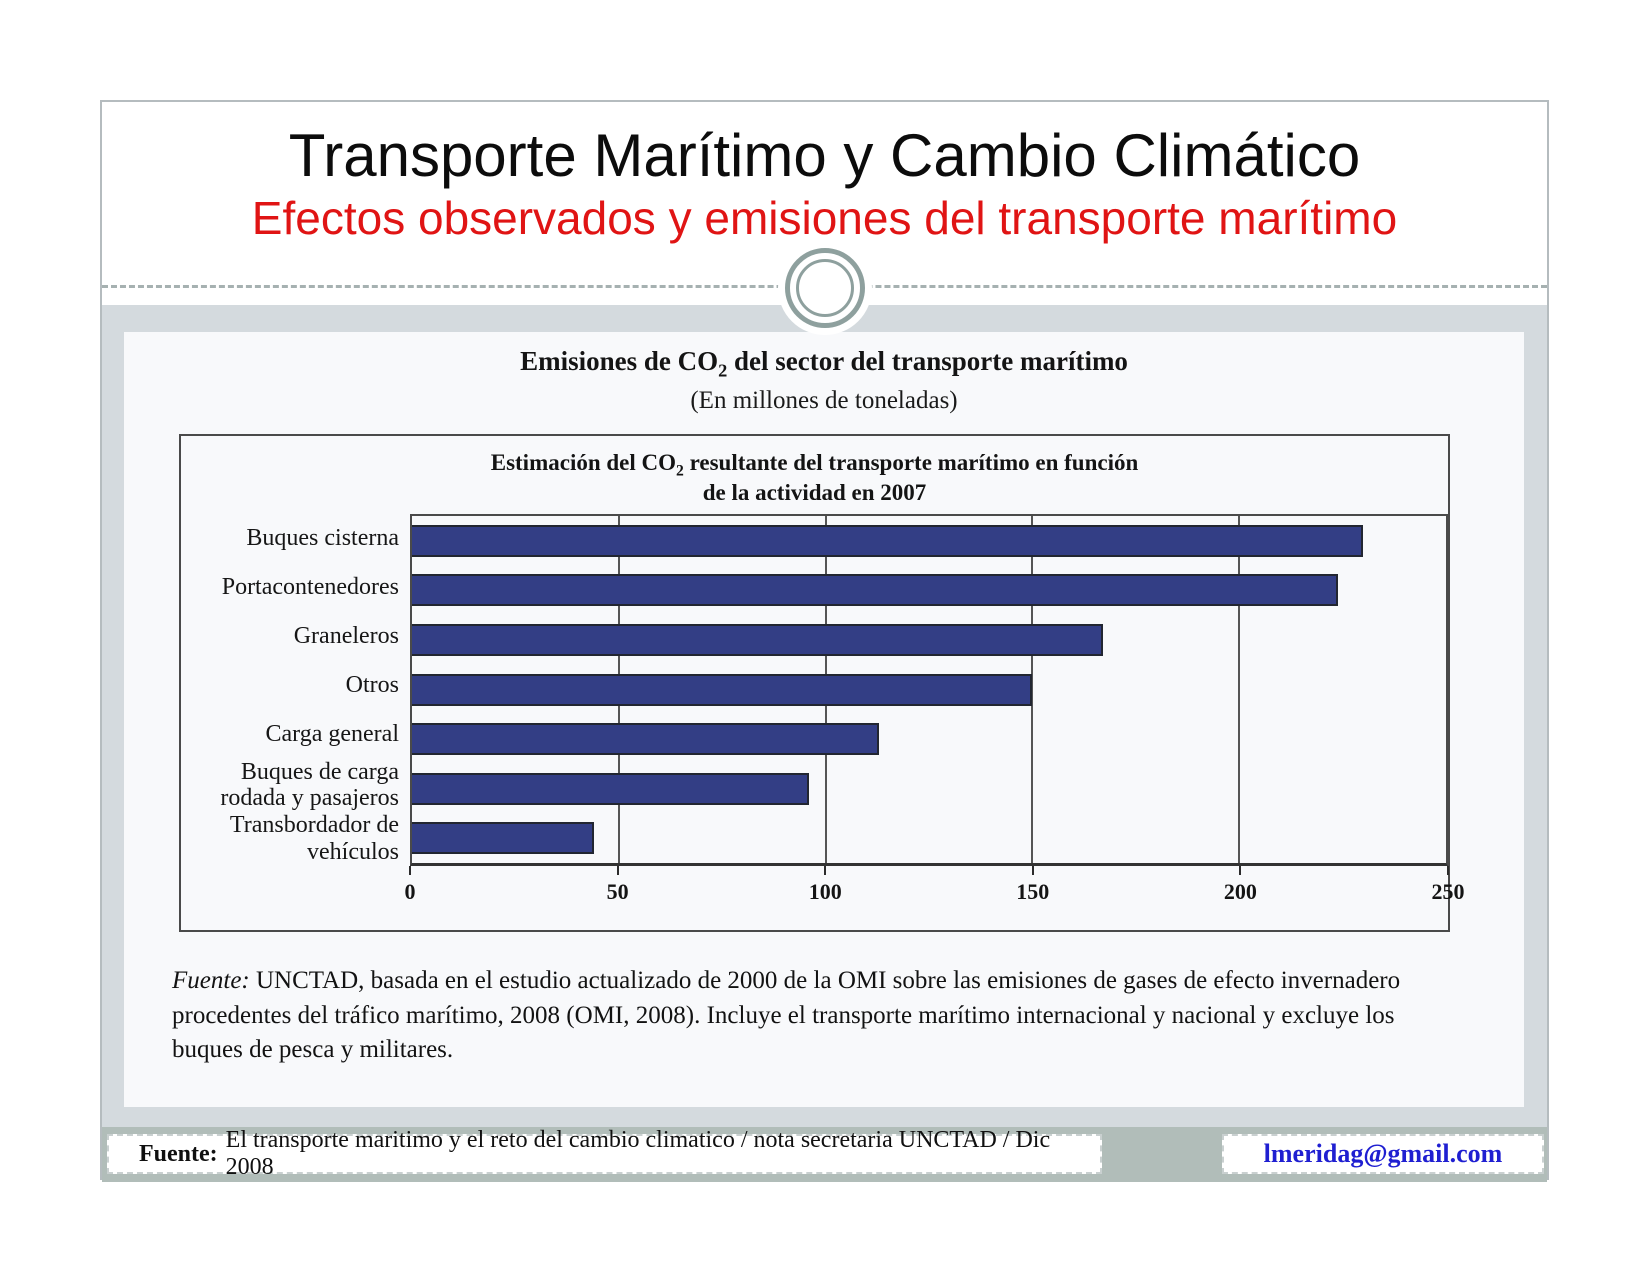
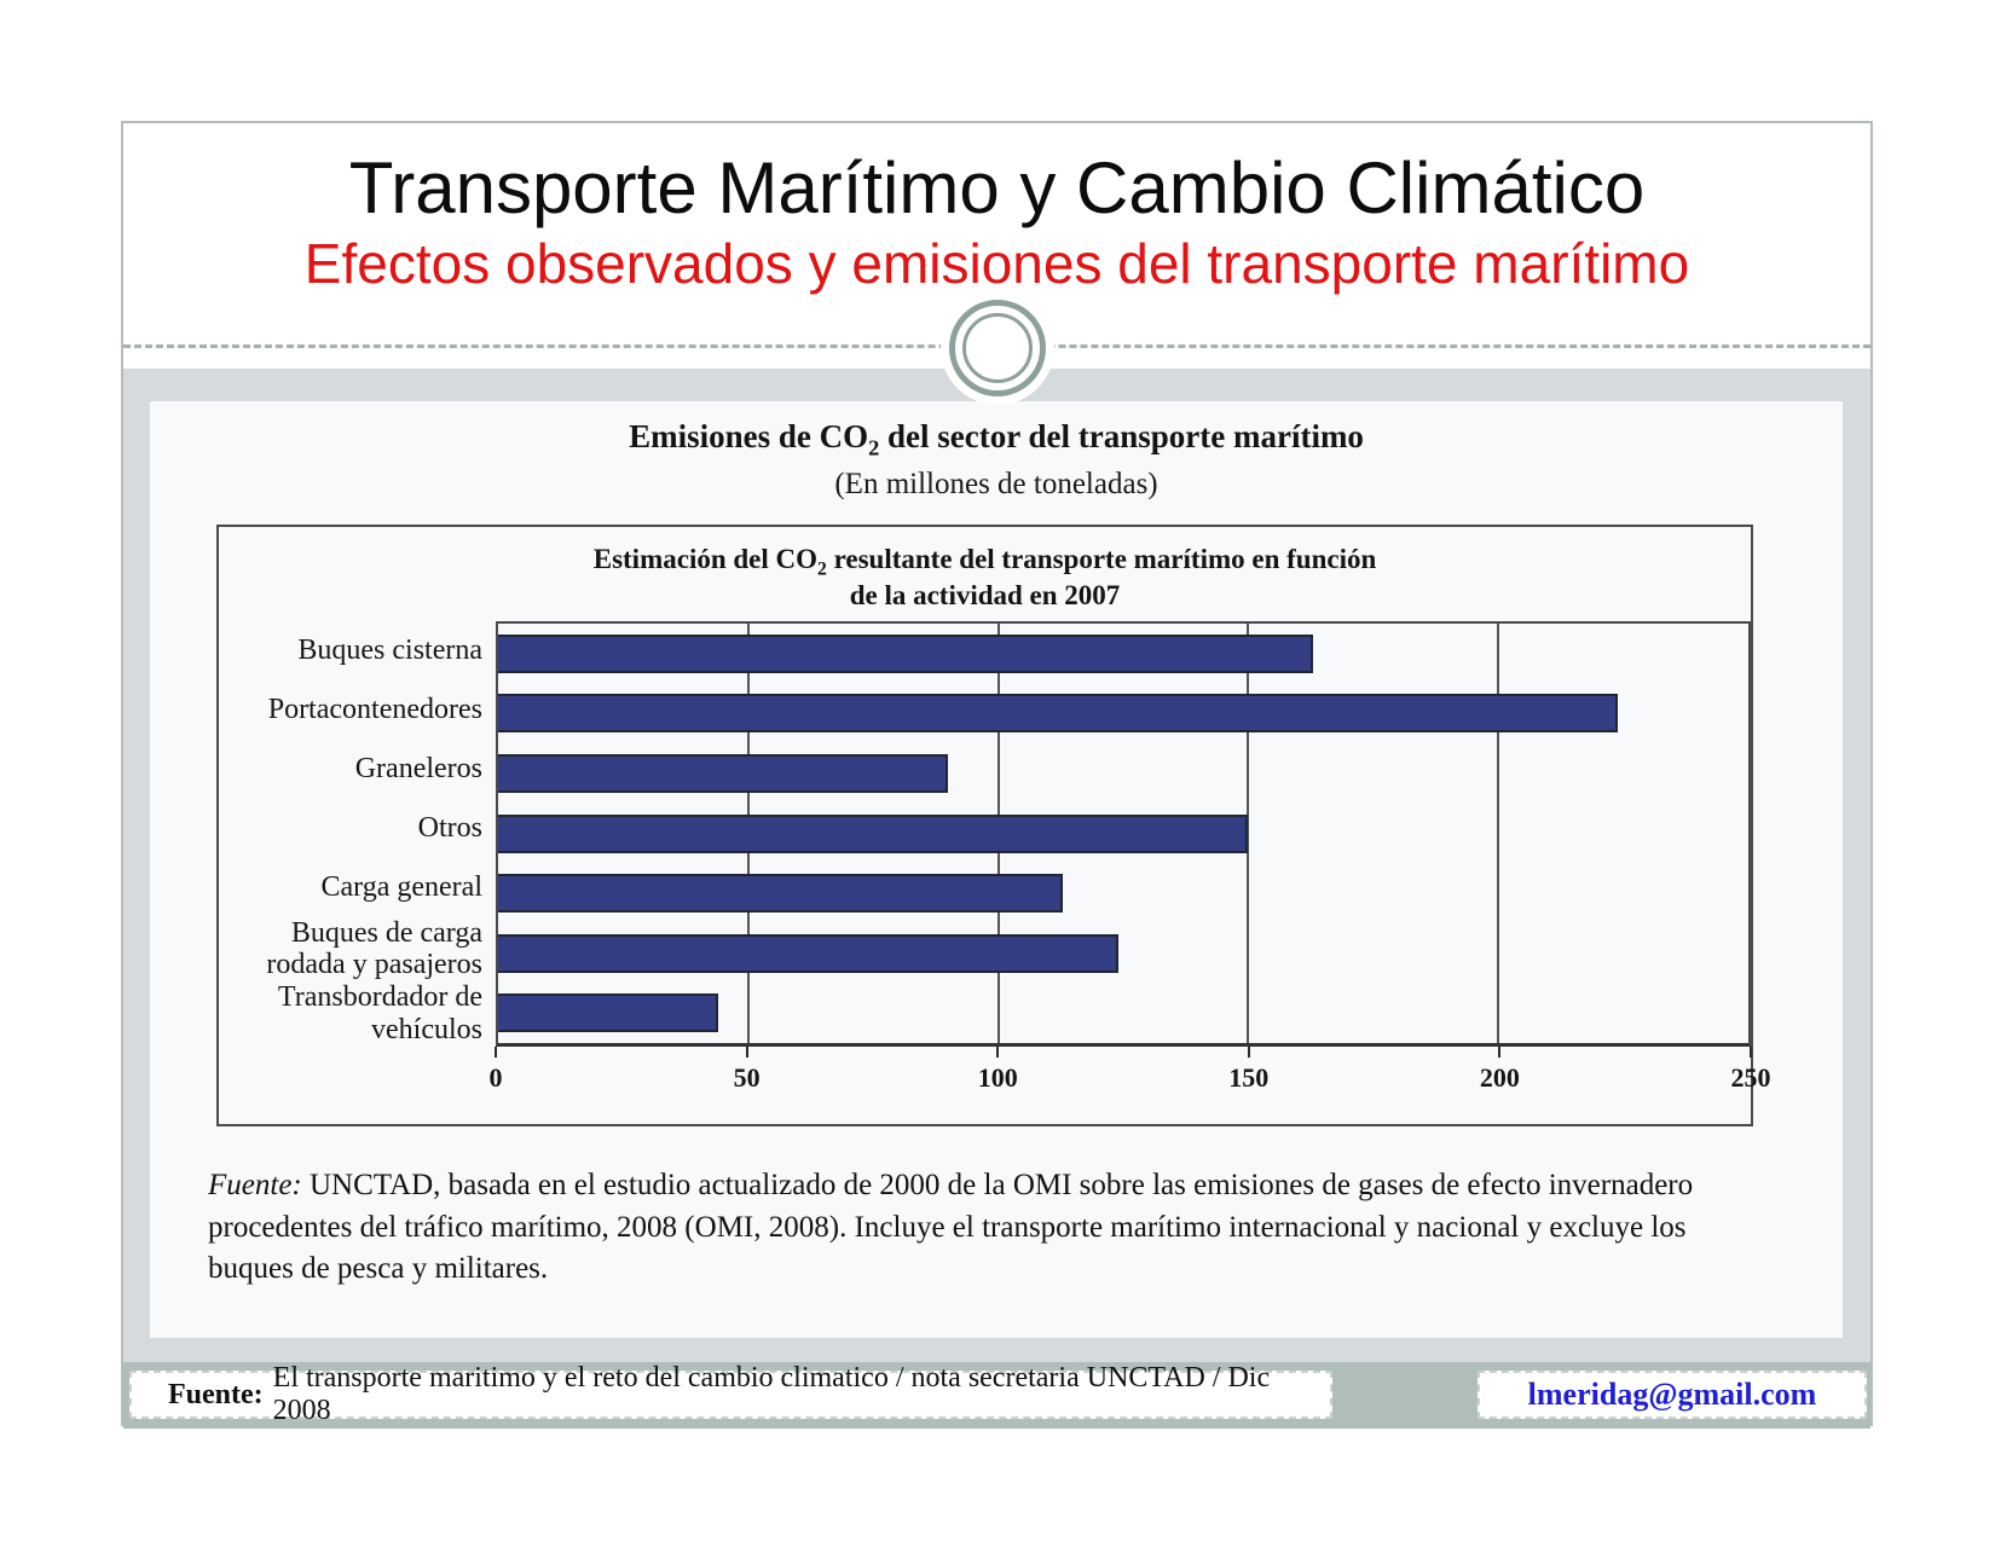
Buques cisterna: 230 -> 163
Graneleros: 167 -> 90
Buques de carga rodada y pasajeros: 96 -> 124
